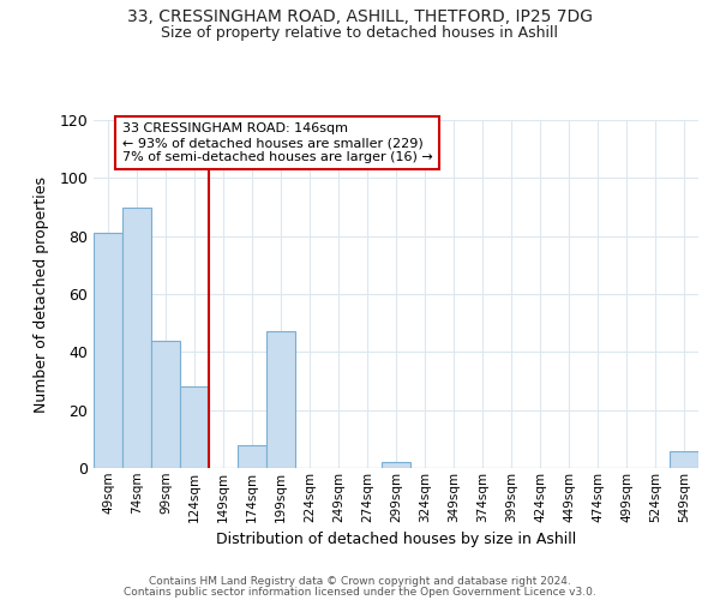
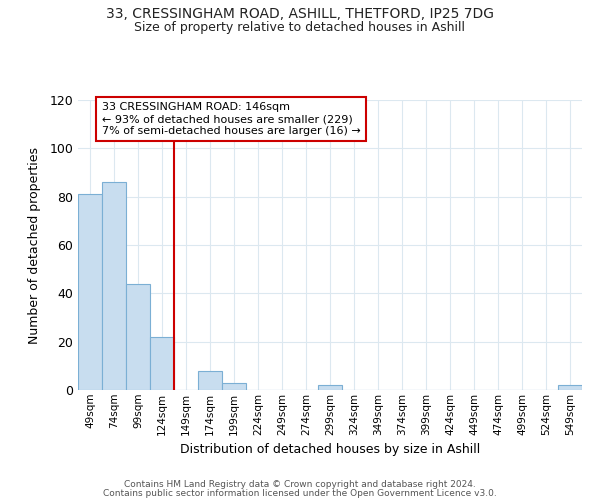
74sqm: 90 -> 86
124sqm: 28 -> 22
199sqm: 47 -> 3
549sqm: 6 -> 2
